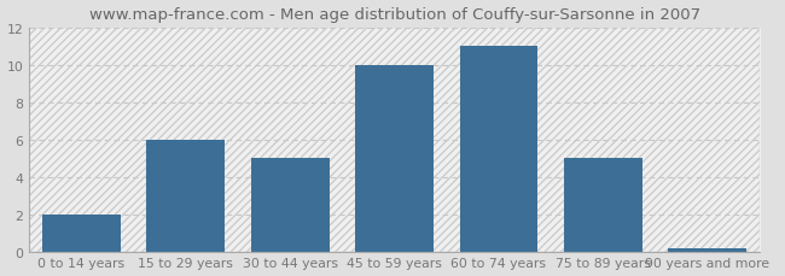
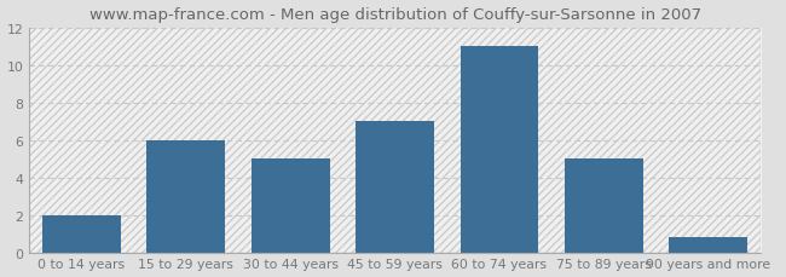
45 to 59 years: 10.0 -> 7.0
90 years and more: 0.1 -> 0.8
